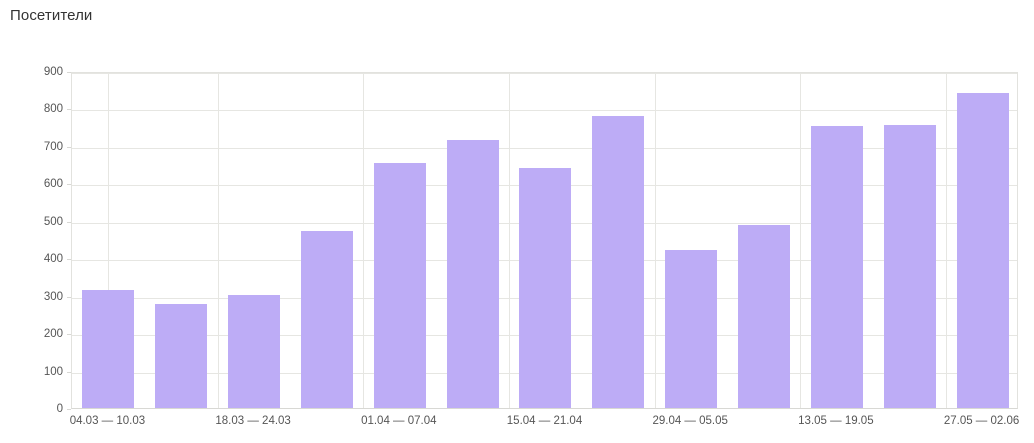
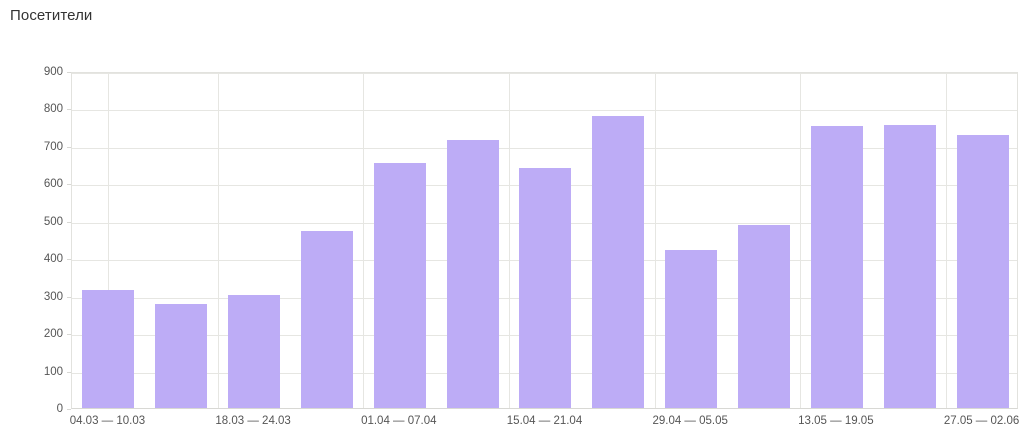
27.05 — 02.06: 840 -> 730
